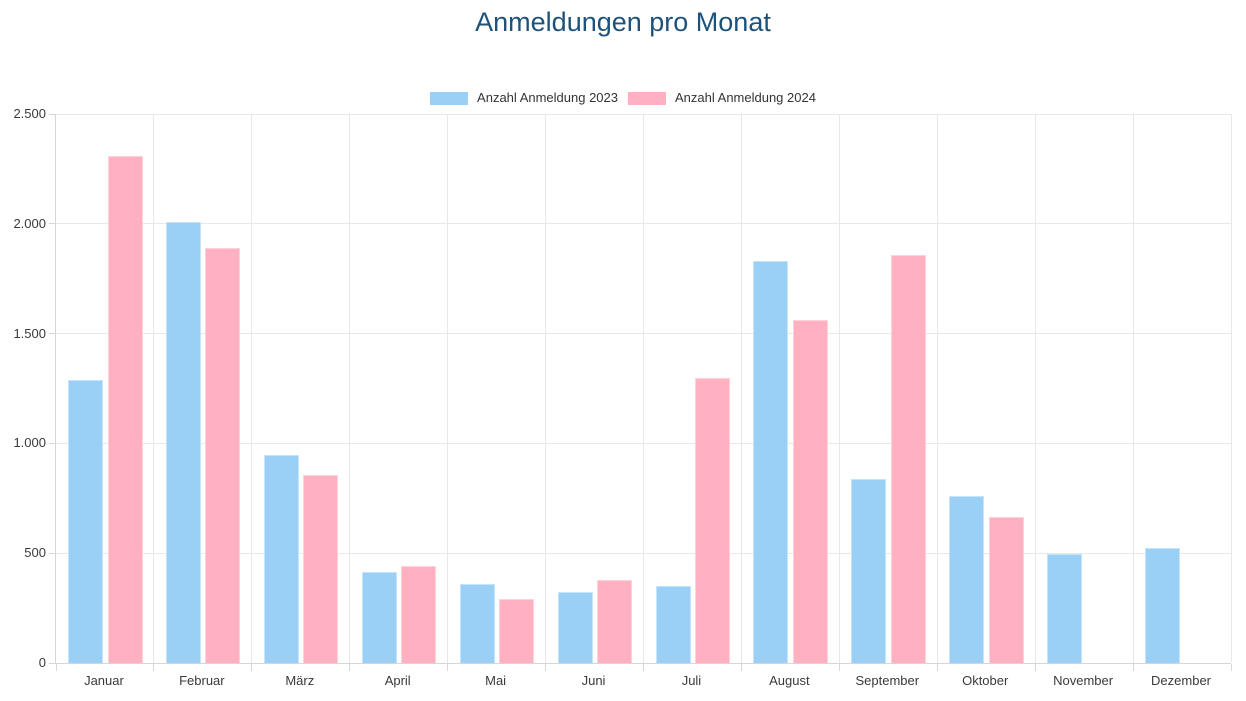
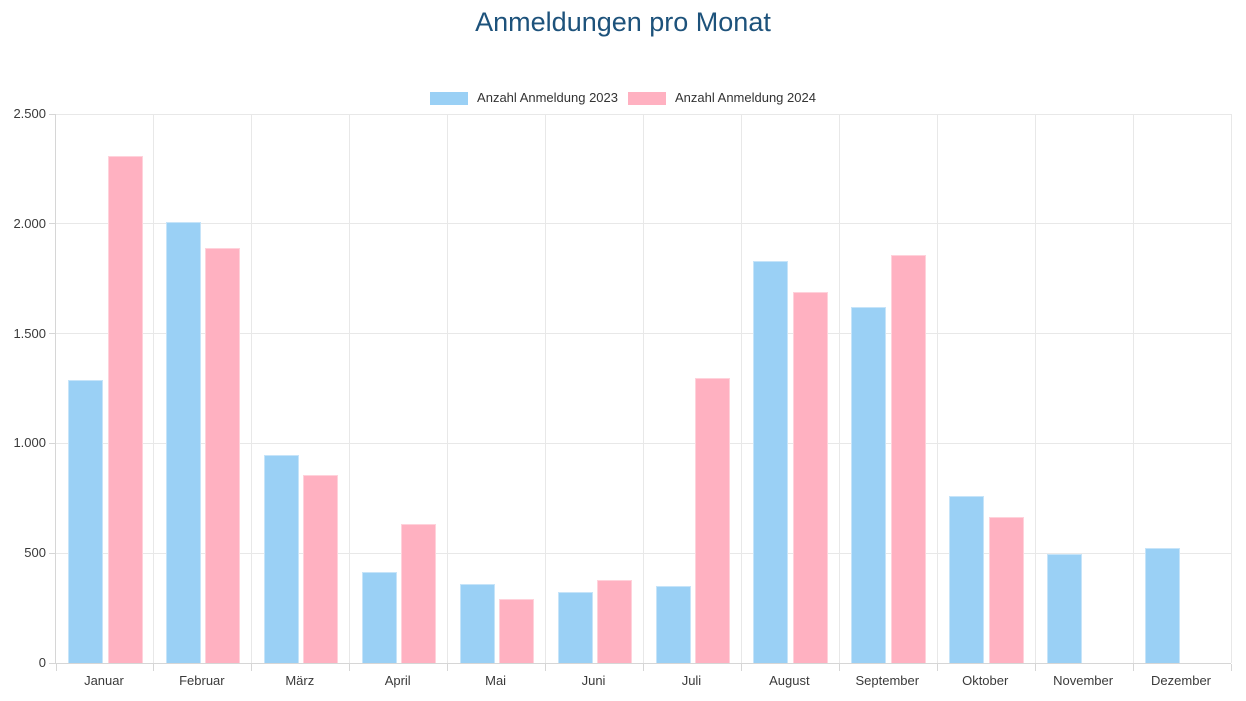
Anzahl Anmeldung 2024/April: 440 -> 640
Anzahl Anmeldung 2024/August: 1560 -> 1690
Anzahl Anmeldung 2023/September: 840 -> 1620
